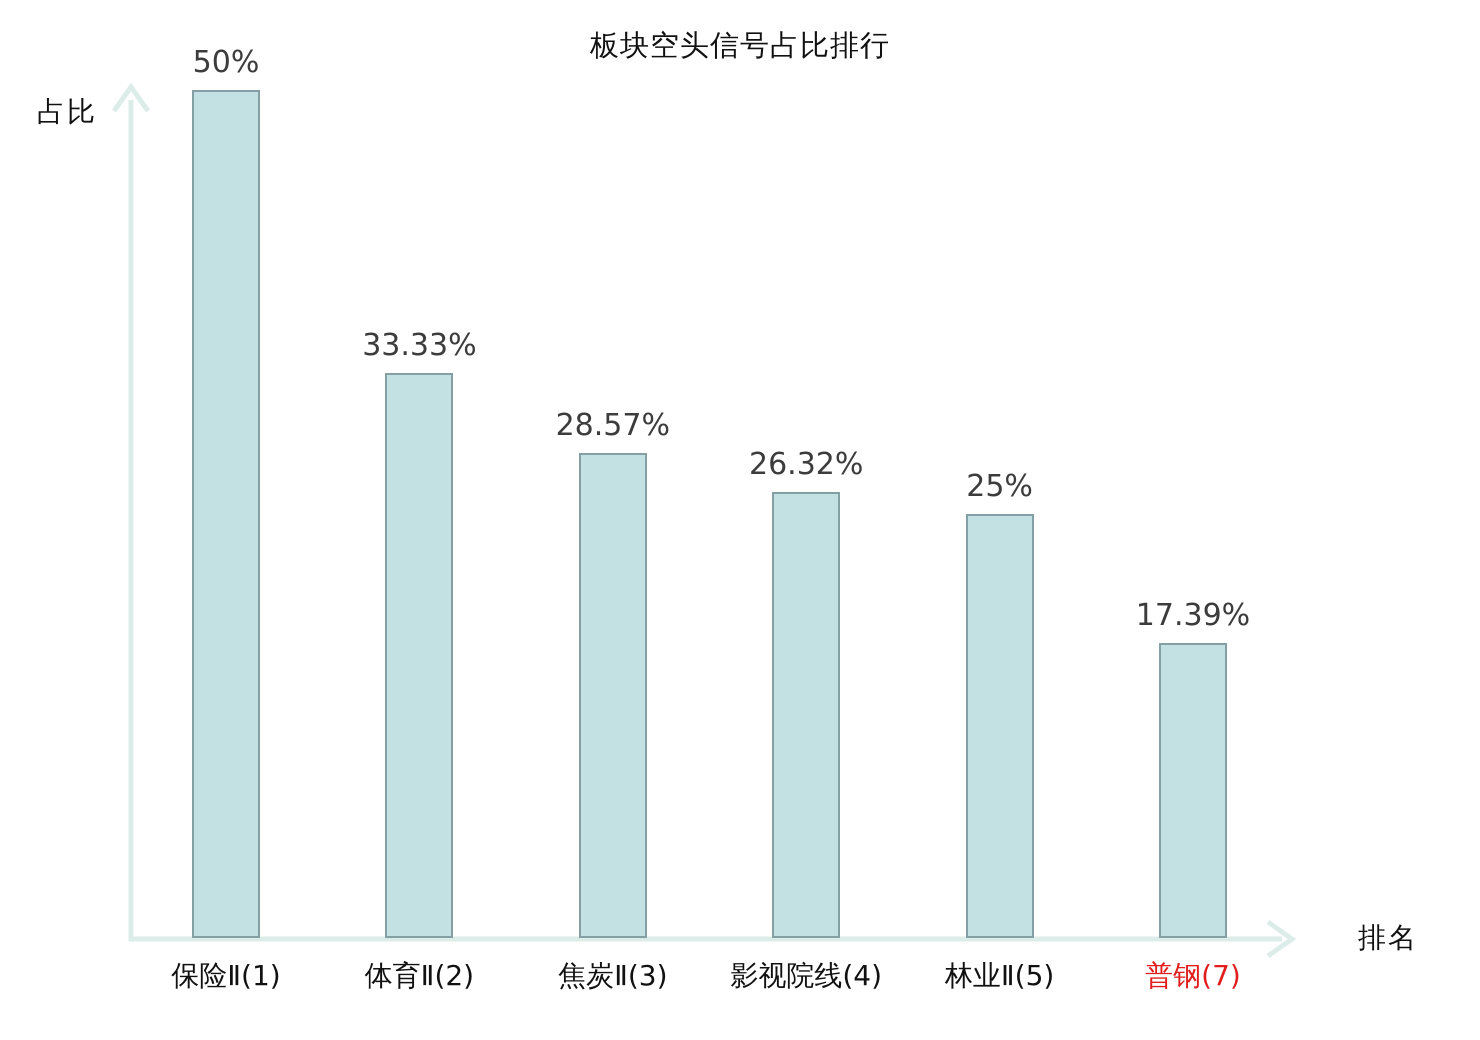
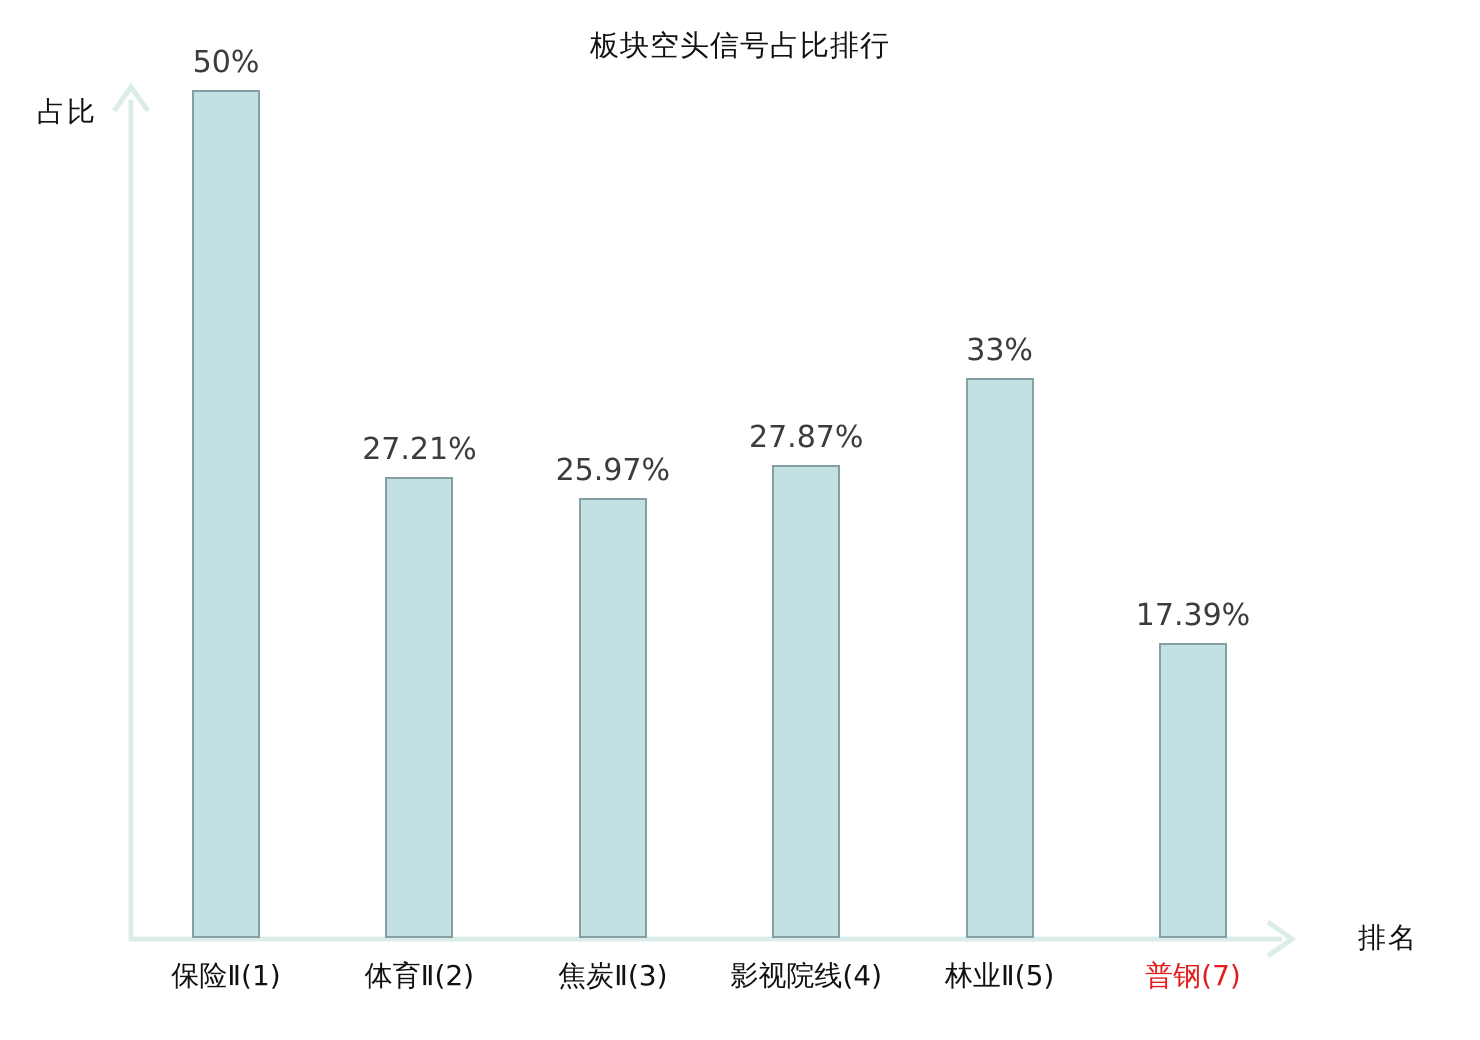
体育Ⅱ(2): 33.33% -> 27.21%
焦炭Ⅱ(3): 28.57% -> 25.97%
影视院线(4): 26.32% -> 27.87%
林业Ⅱ(5): 25% -> 33%
